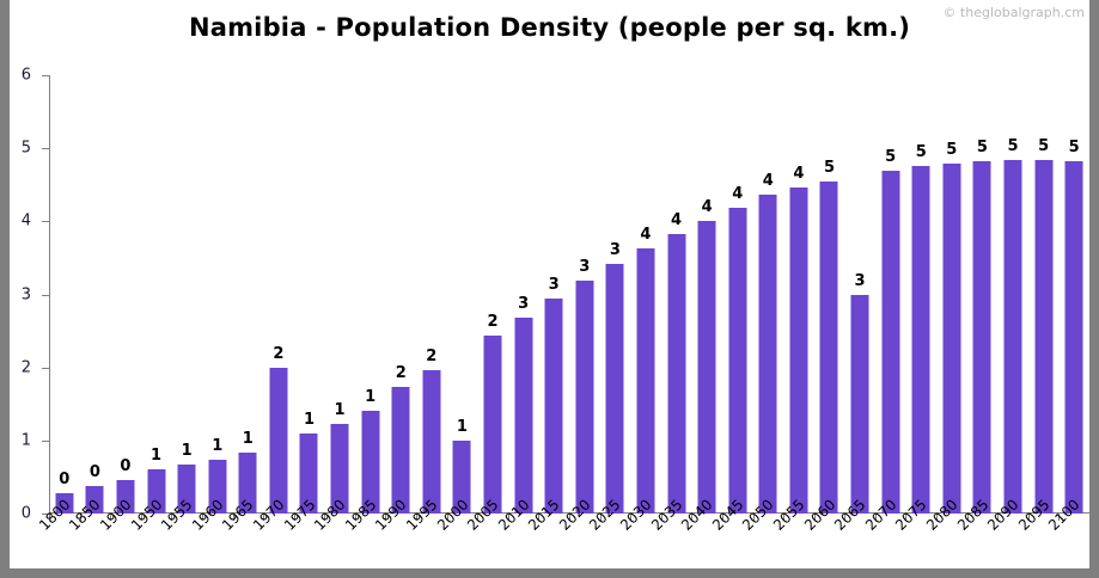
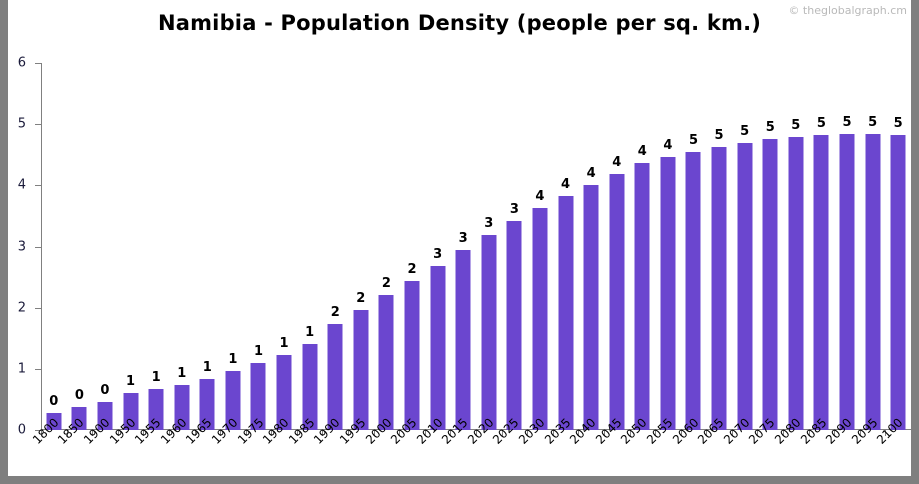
1970: 2 -> 1
2000: 1 -> 2
2065: 3 -> 5
